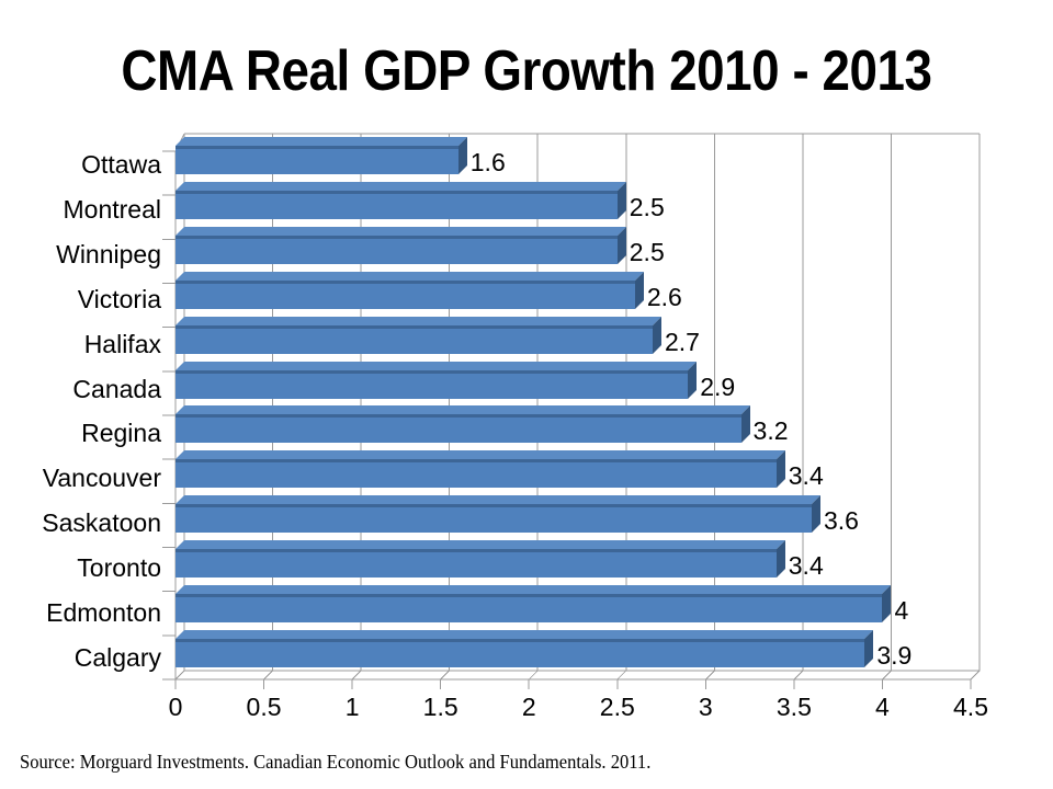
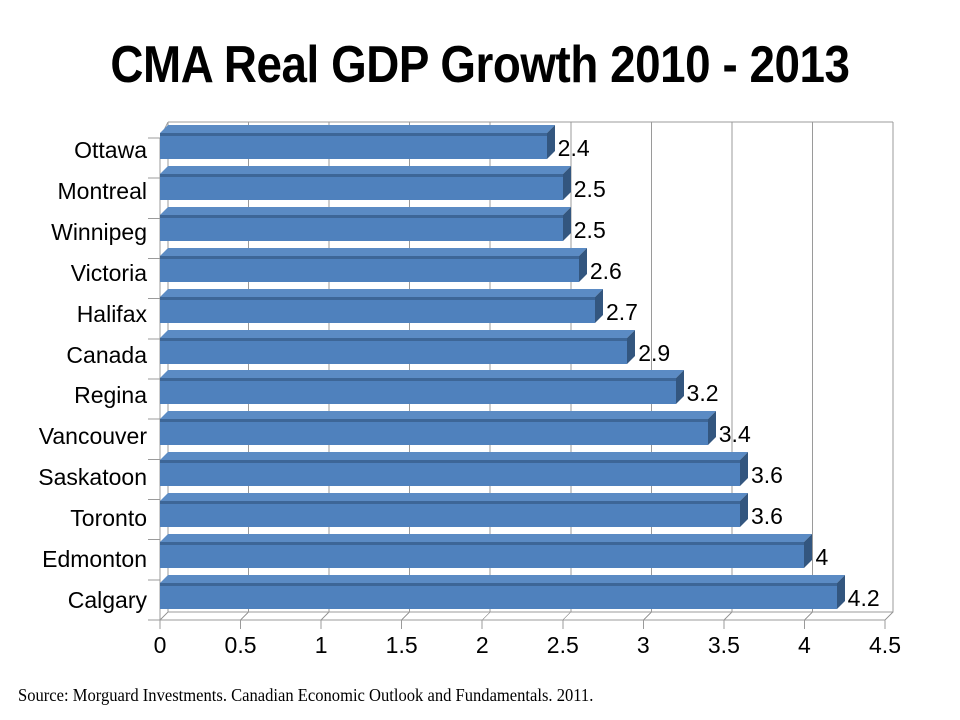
Ottawa: 1.6 -> 2.4
Toronto: 3.4 -> 3.6
Calgary: 3.9 -> 4.2
